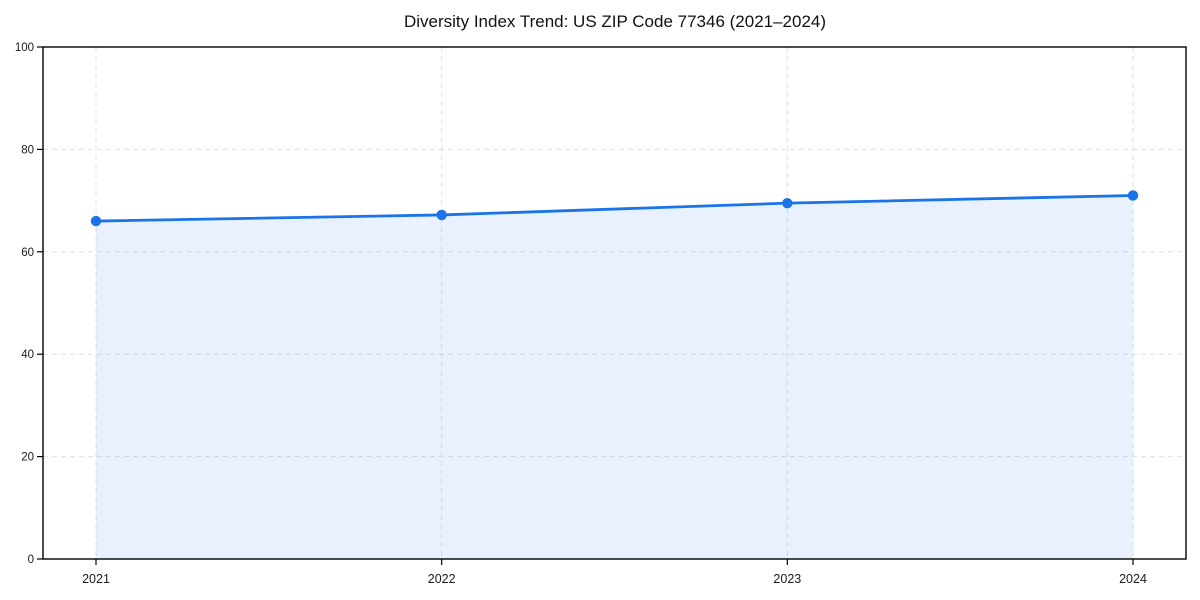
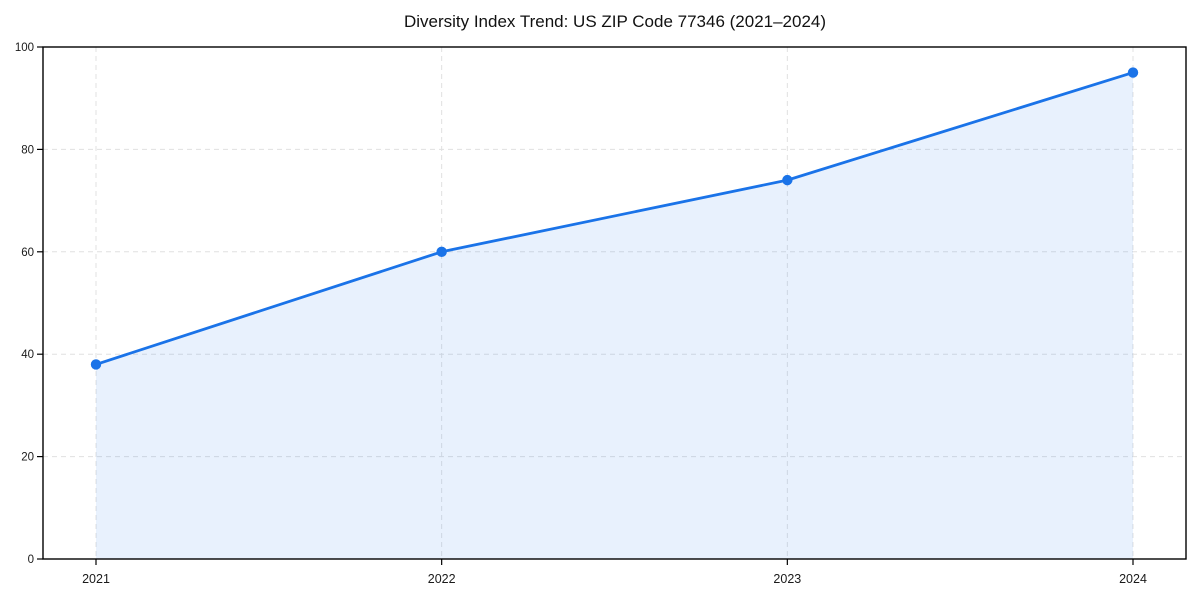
2021: 66 -> 38
2022: 67 -> 60
2023: 70 -> 74
2024: 71 -> 95
